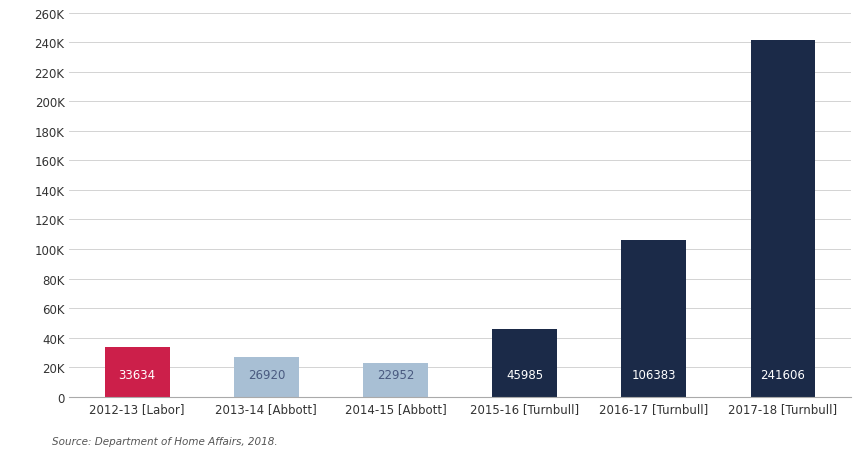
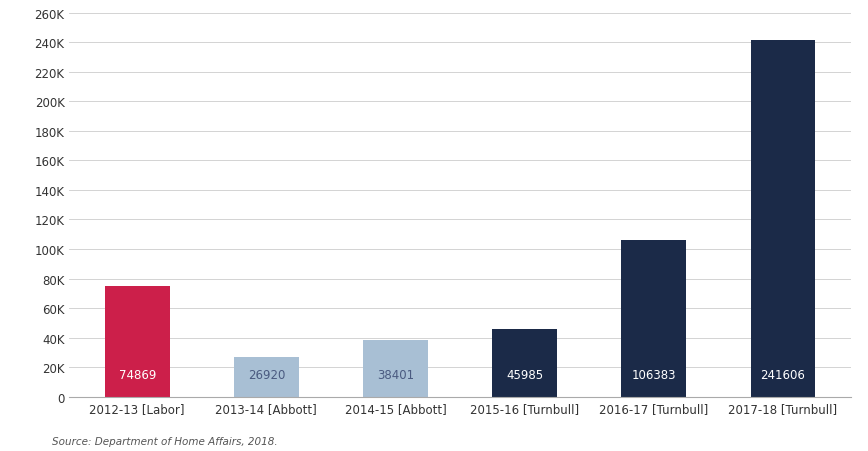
2012-13 [Labor]: 33634 -> 74869
2014-15 [Abbott]: 22952 -> 38401
